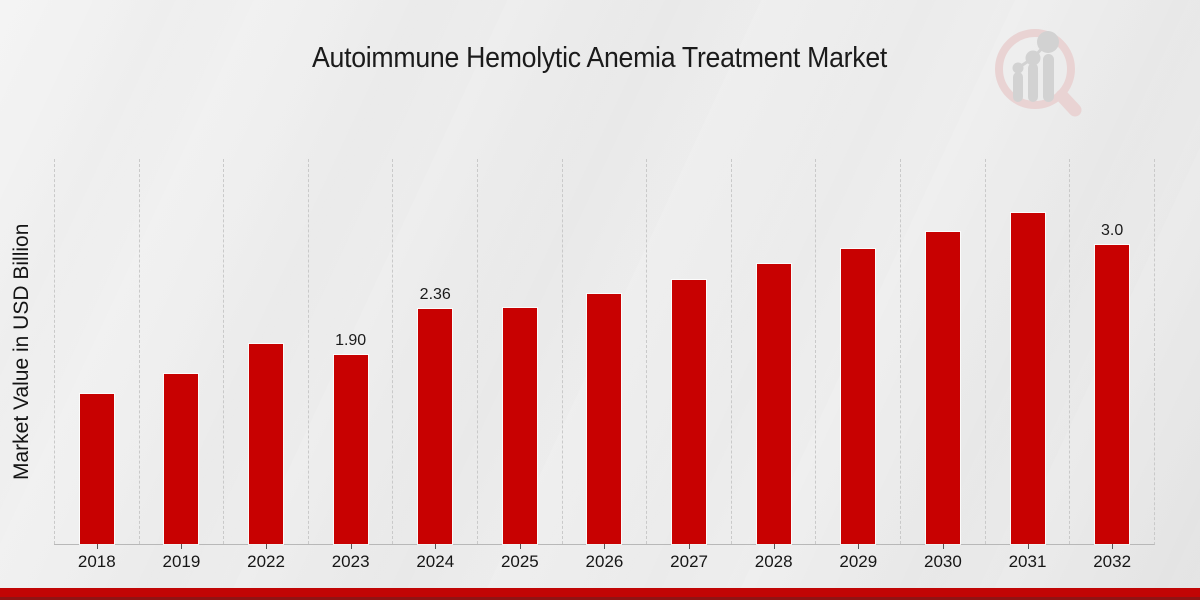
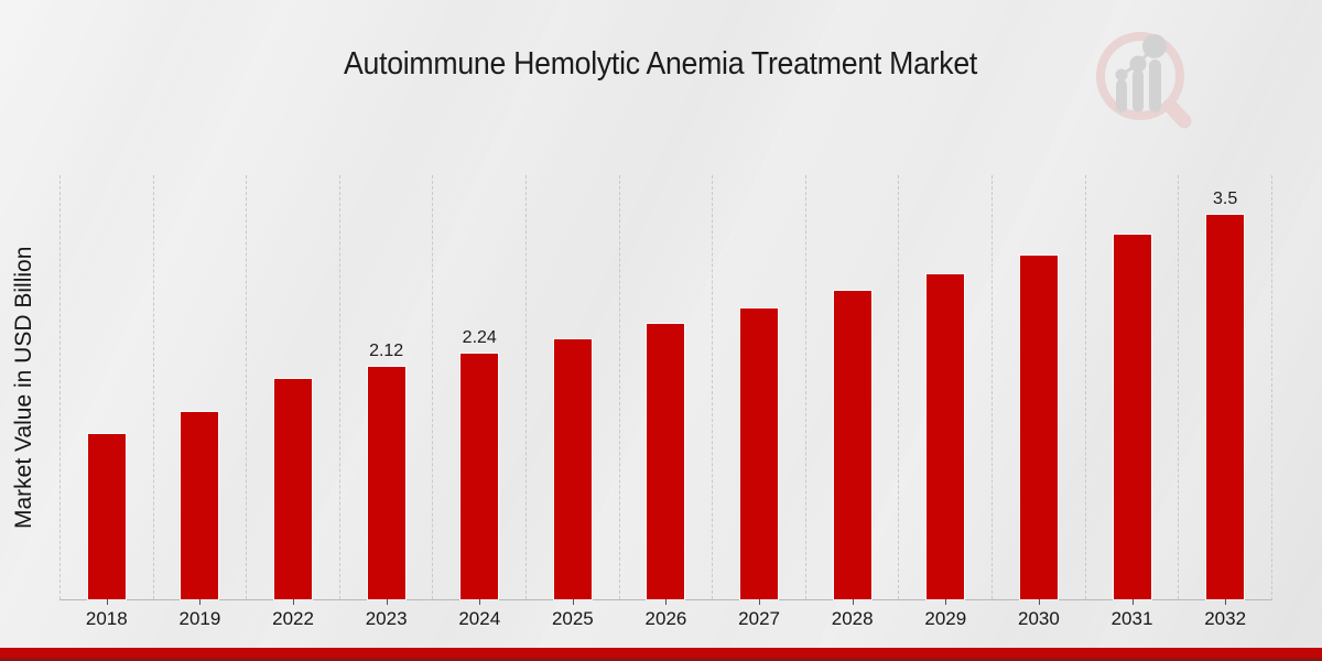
2023: 1.90 -> 2.12
2024: 2.36 -> 2.24
2032: 3.0 -> 3.5
